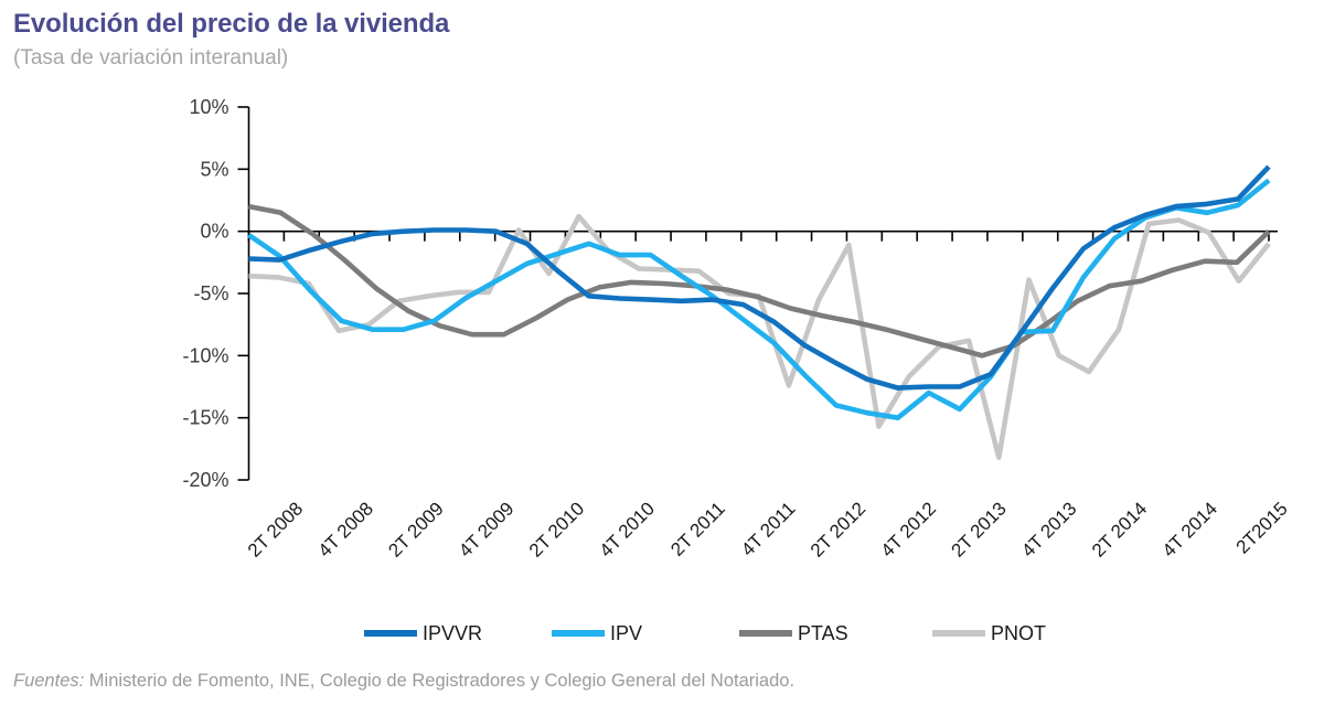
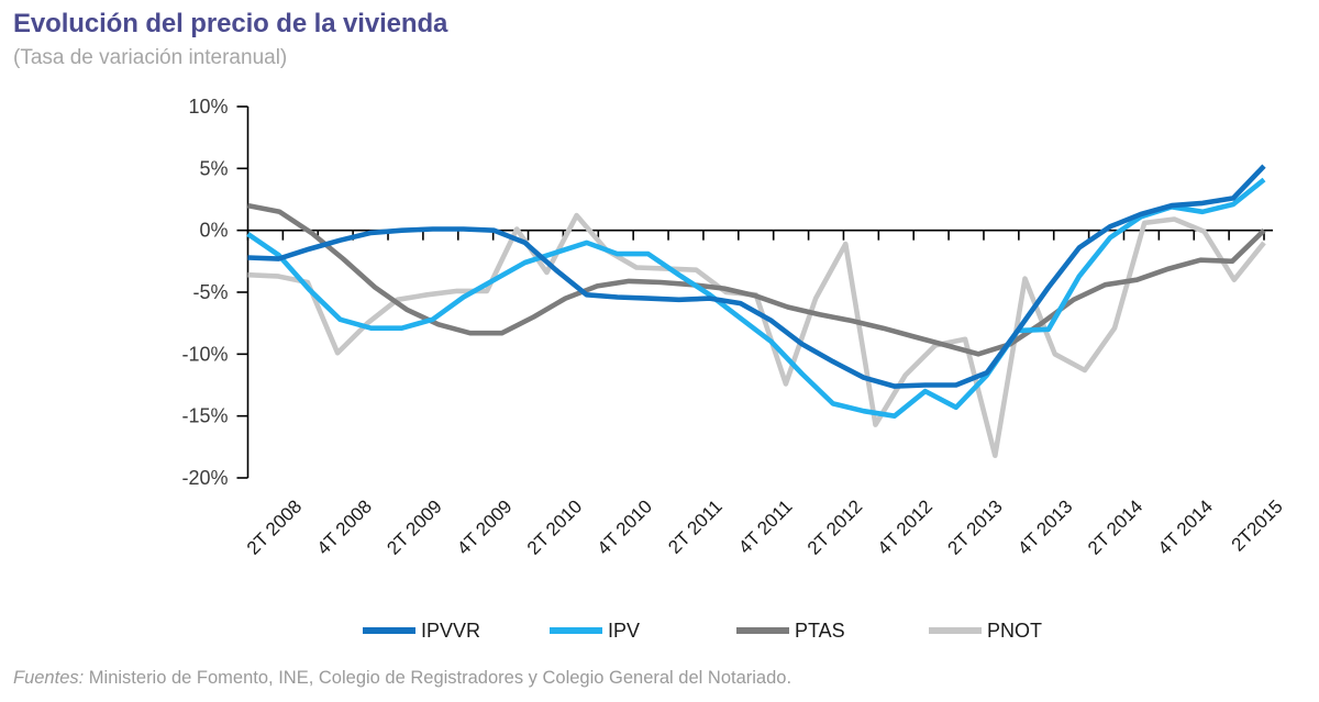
PNOT/4T 2008: -8.0% -> -9.9%
